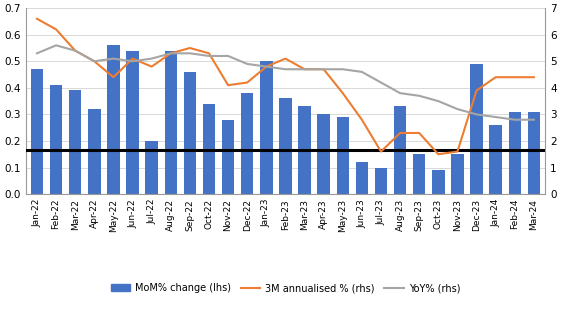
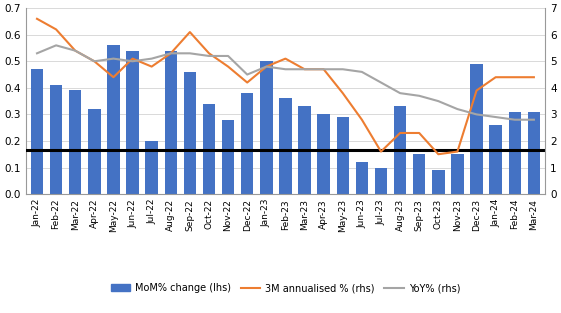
3M annualised % (rhs)/Sep-22: 5.5 -> 6.1
3M annualised % (rhs)/Nov-22: 4.1 -> 4.8
YoY% (rhs)/Dec-22: 4.9 -> 4.5
